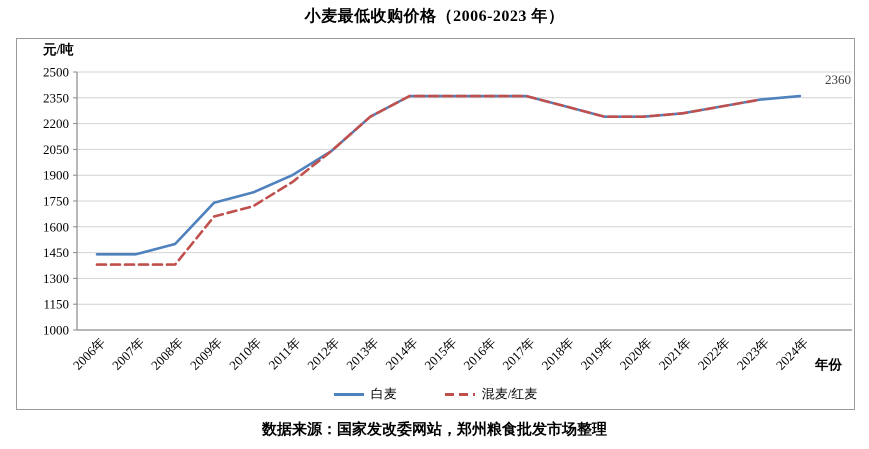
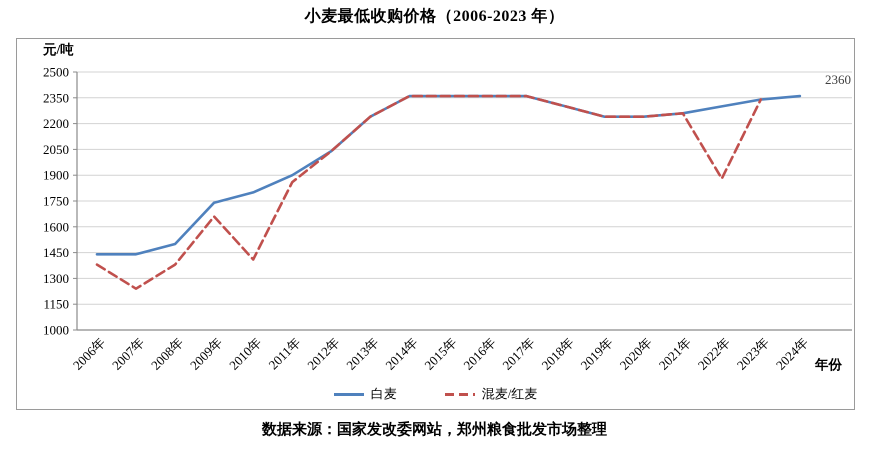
混麦/红麦/2007年: 1380 -> 1240
混麦/红麦/2010年: 1720 -> 1410
混麦/红麦/2022年: 2300 -> 1880
